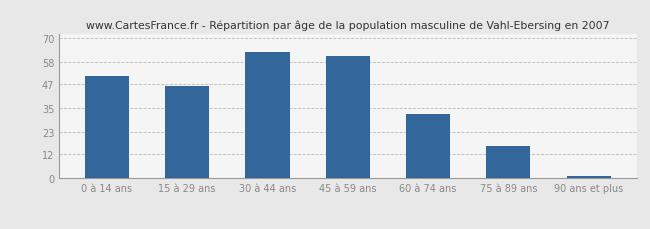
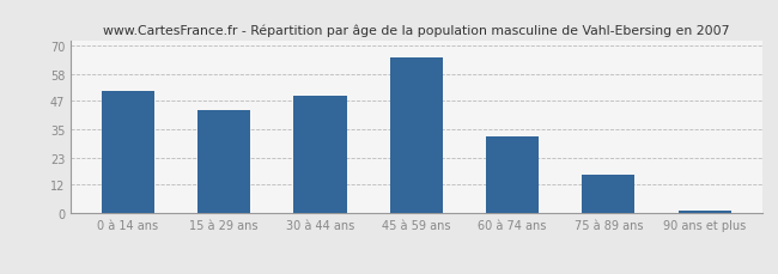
15 à 29 ans: 46 -> 43
30 à 44 ans: 63 -> 49
45 à 59 ans: 61 -> 65
